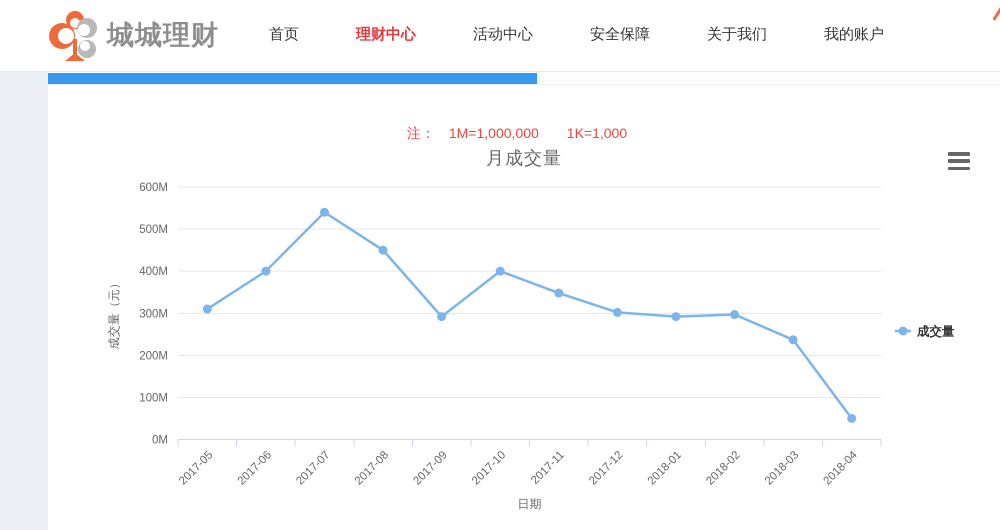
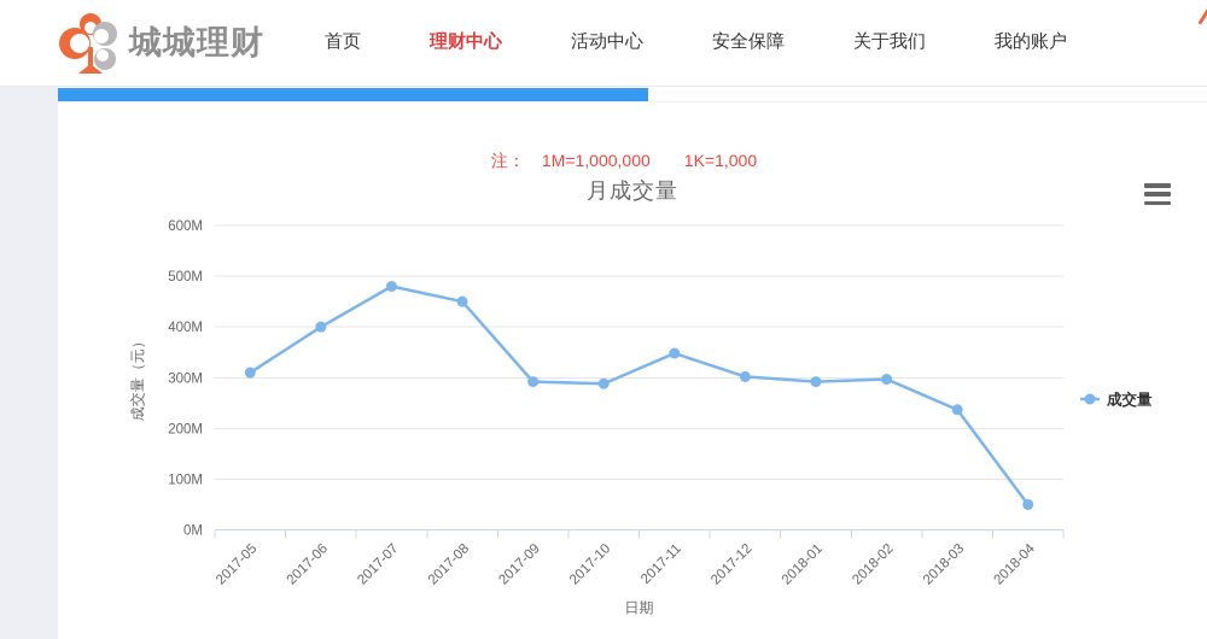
2017-07: 540M -> 480M
2017-10: 400M -> 290M
